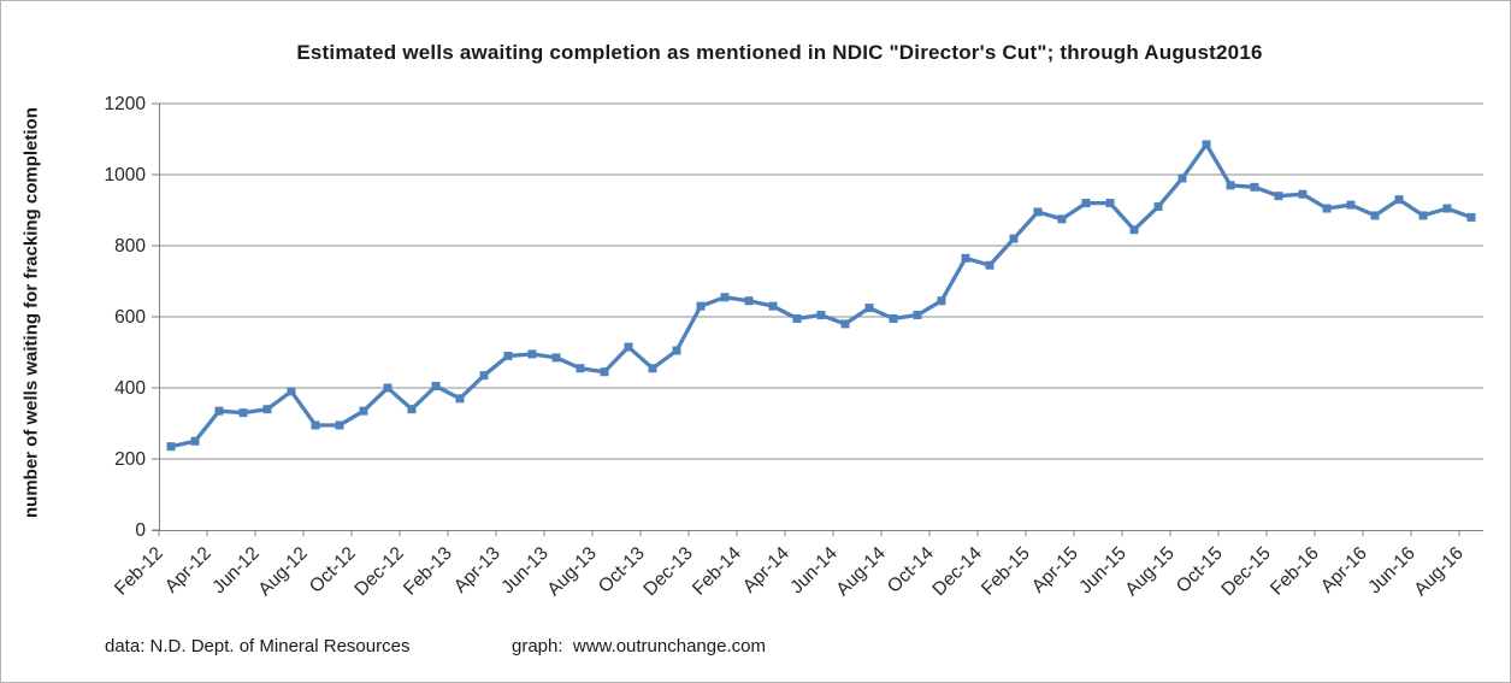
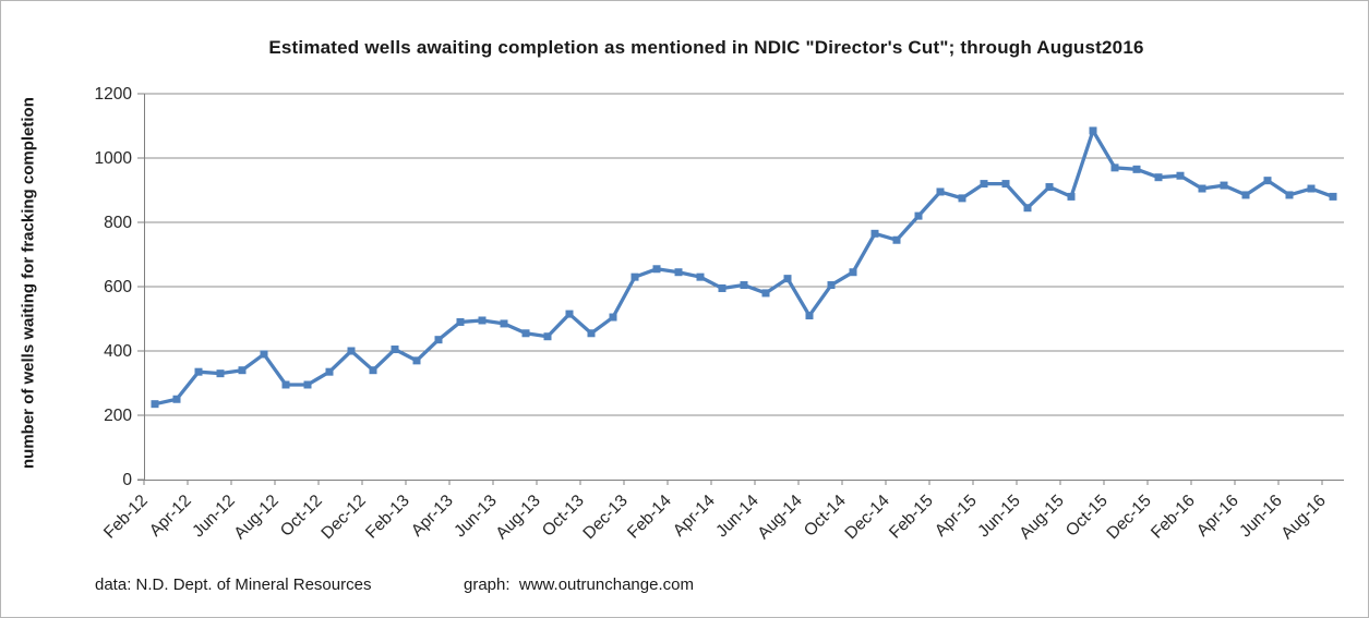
Aug-14: 600 -> 510
Aug-15: 990 -> 880
